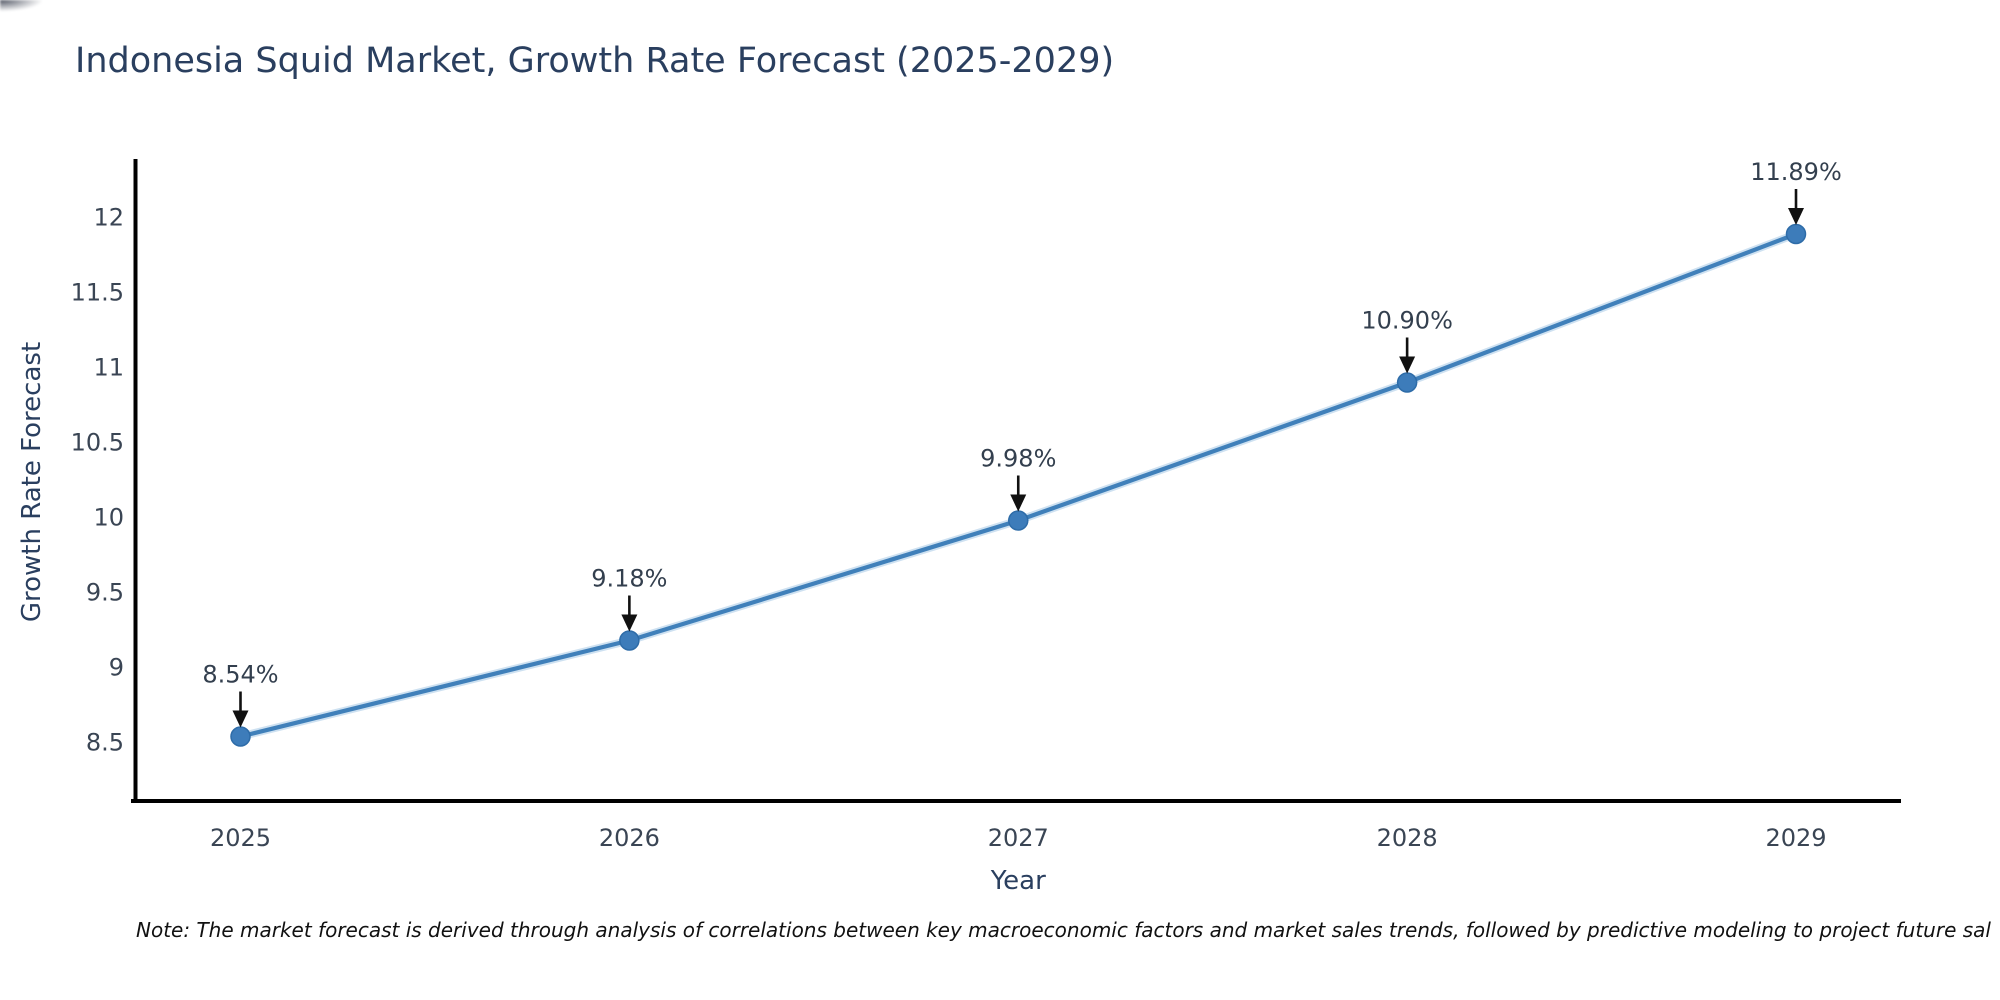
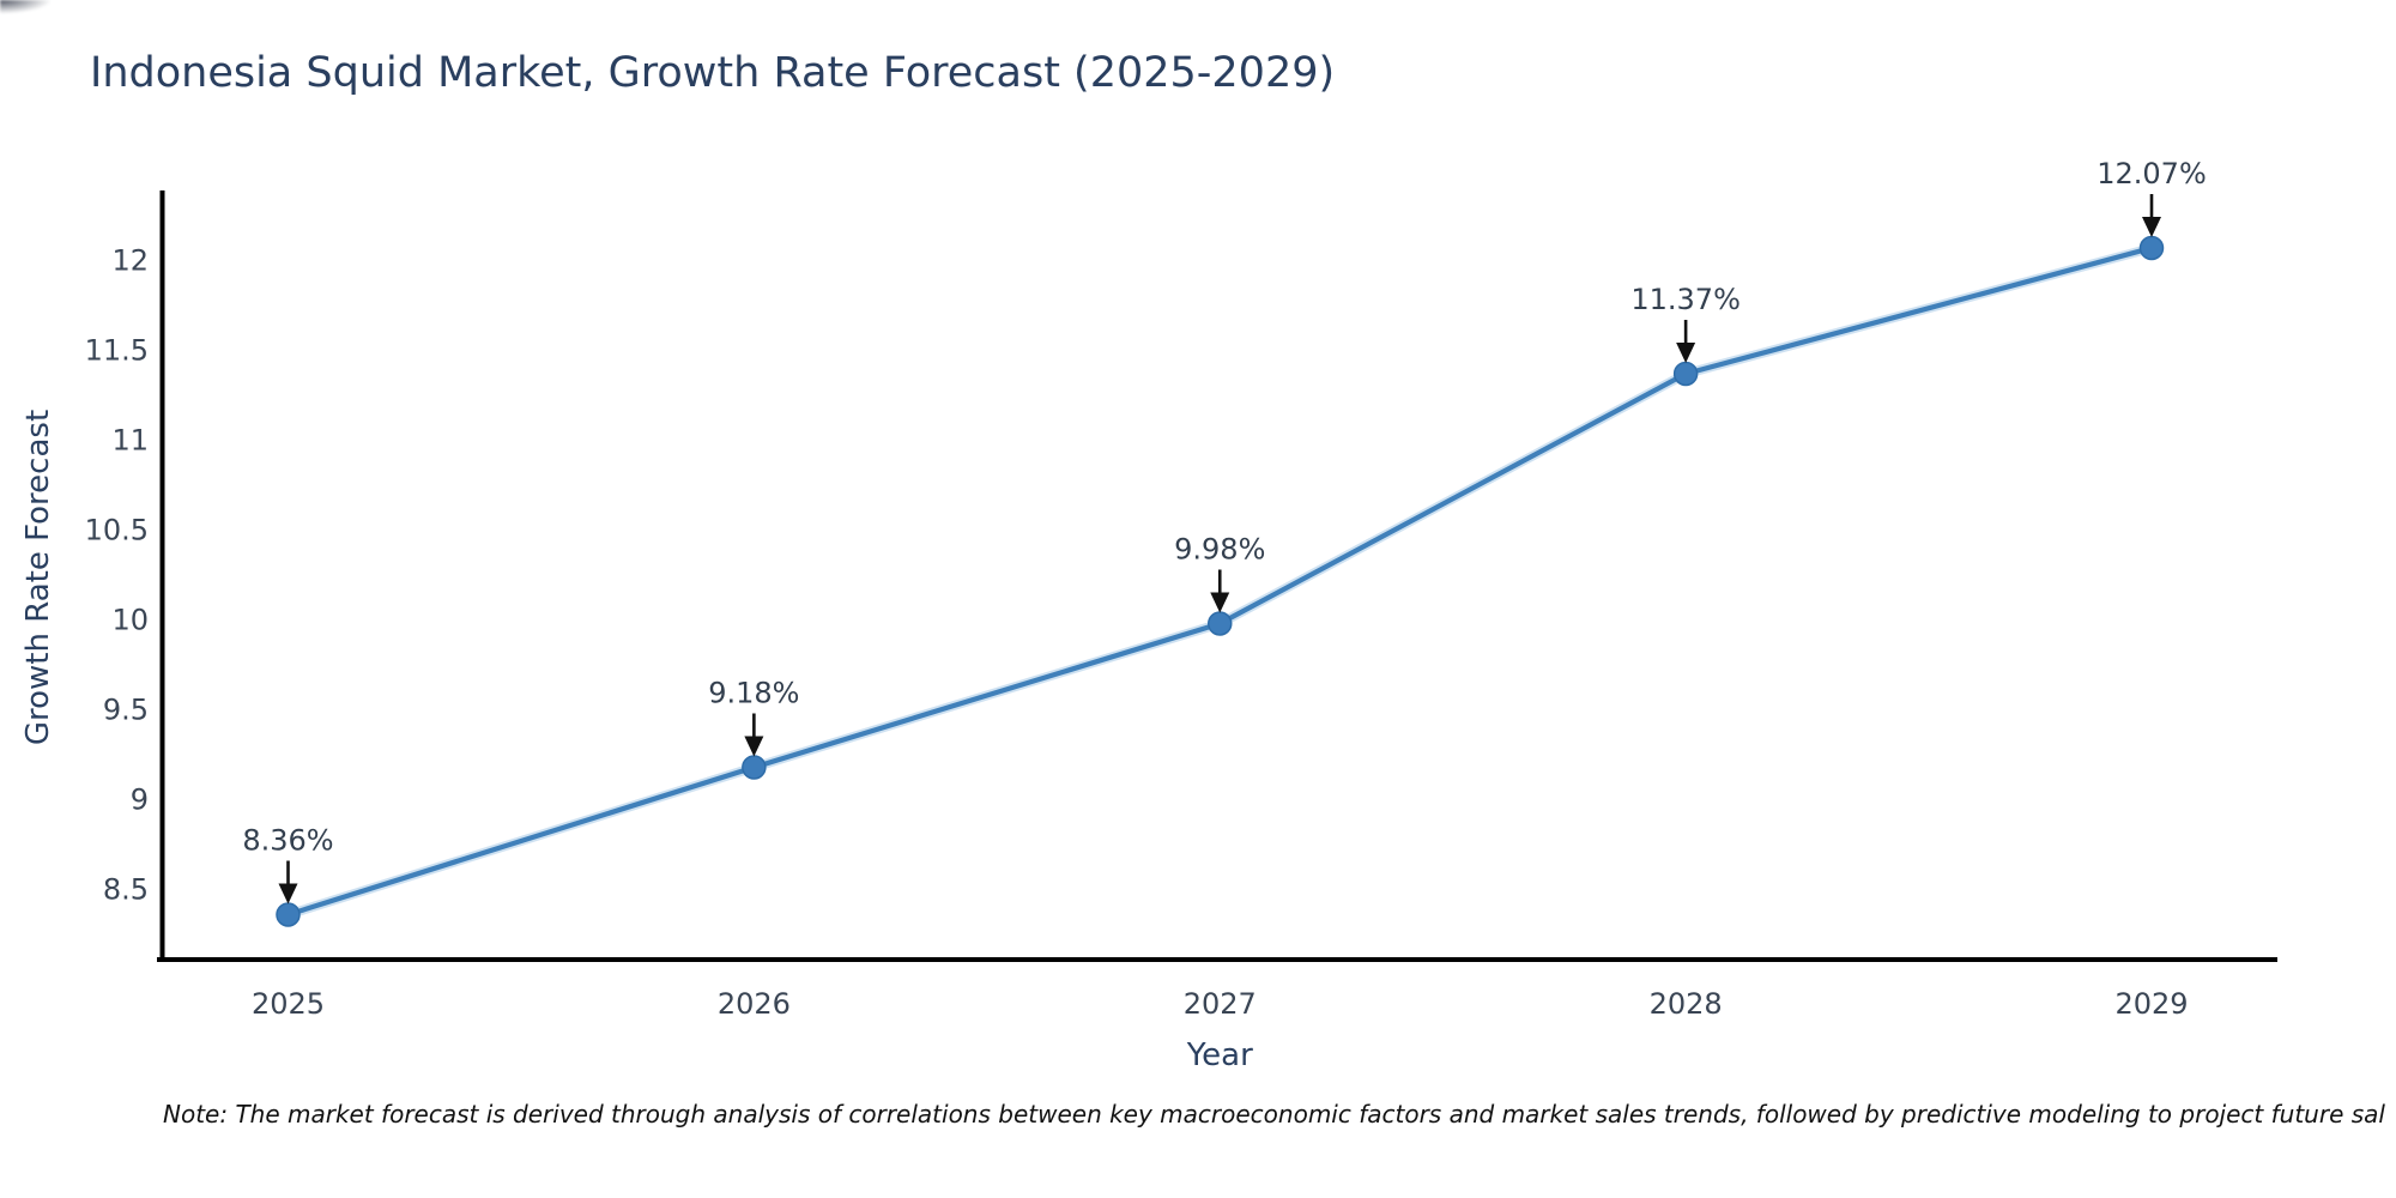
2025: 8.54% -> 8.36%
2028: 10.90% -> 11.37%
2029: 11.89% -> 12.07%
